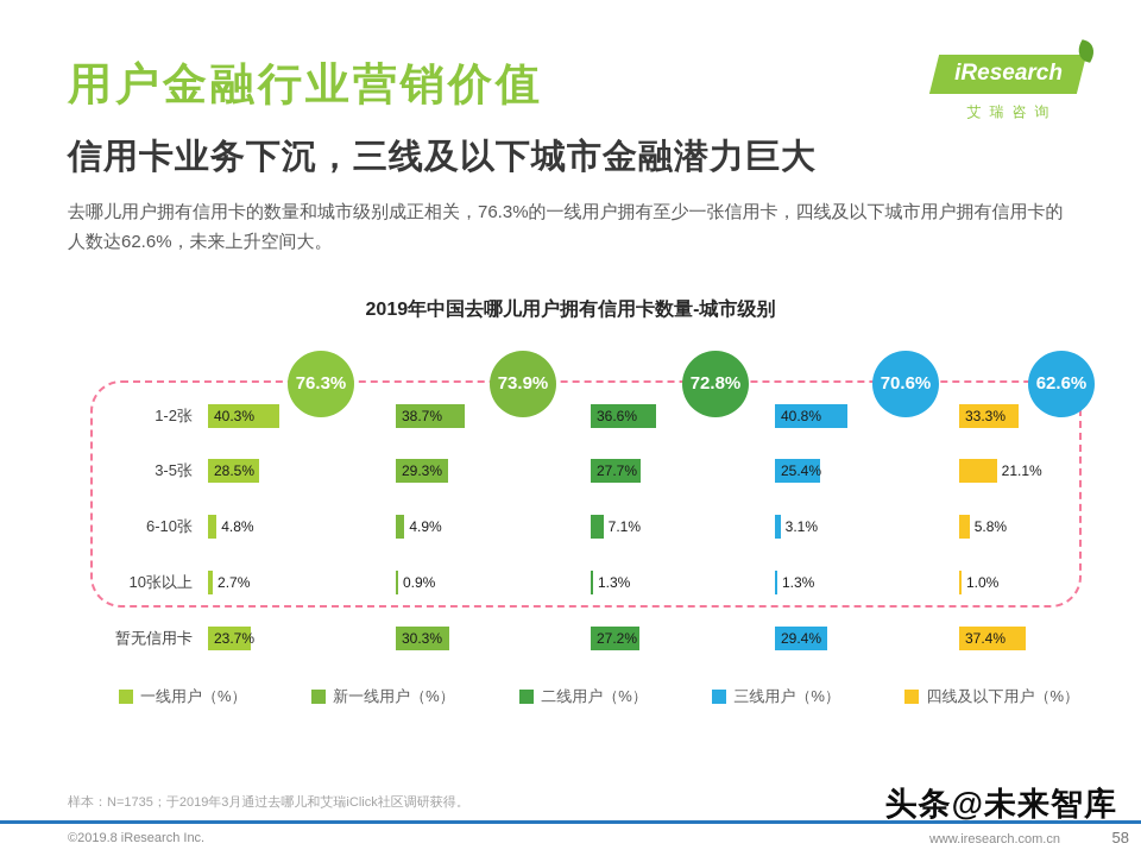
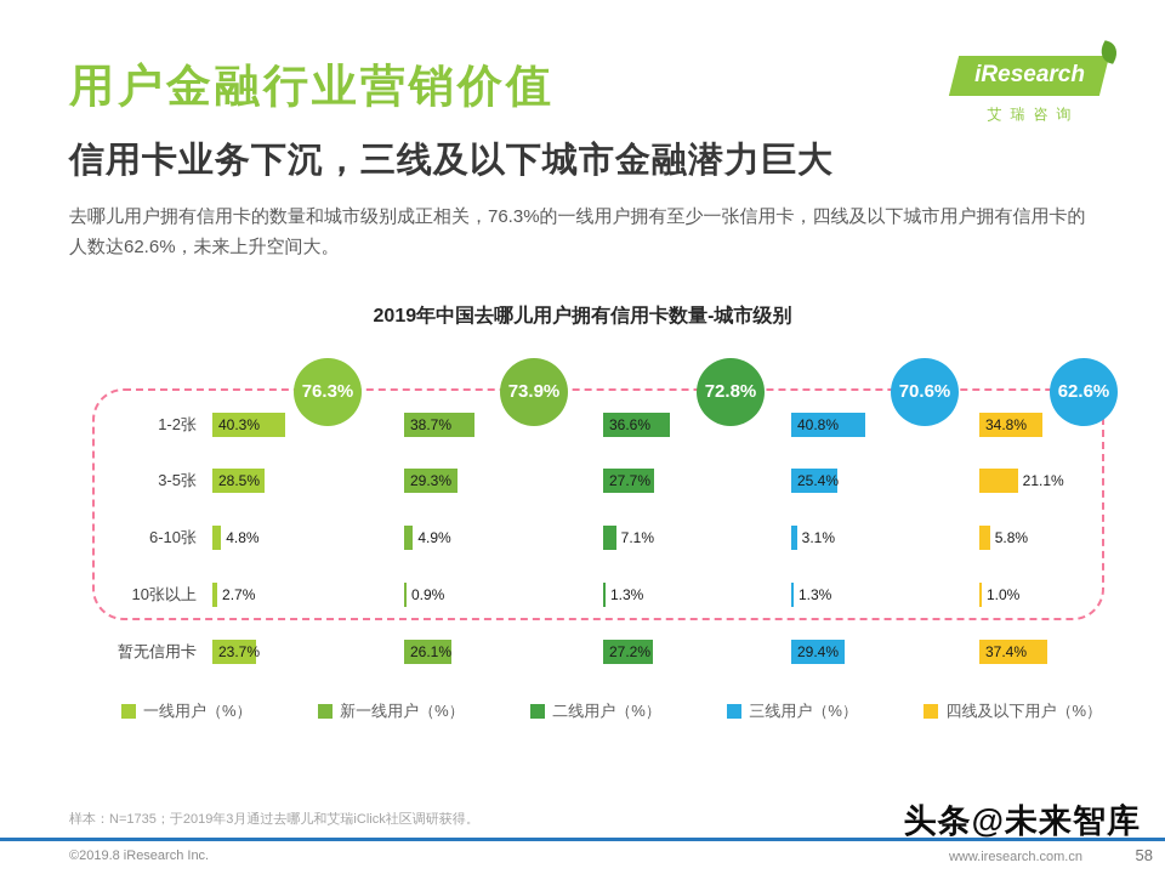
四线及以下用户（%）/1-2张: 33.3% -> 34.8%
新一线用户（%）/暂无信用卡: 30.3% -> 26.1%
